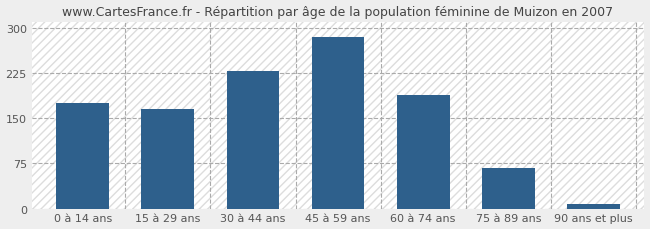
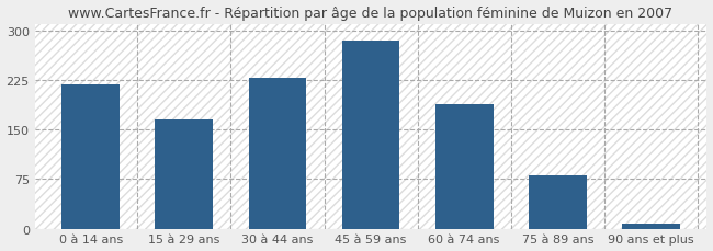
0 à 14 ans: 175 -> 218
75 à 89 ans: 68 -> 80
